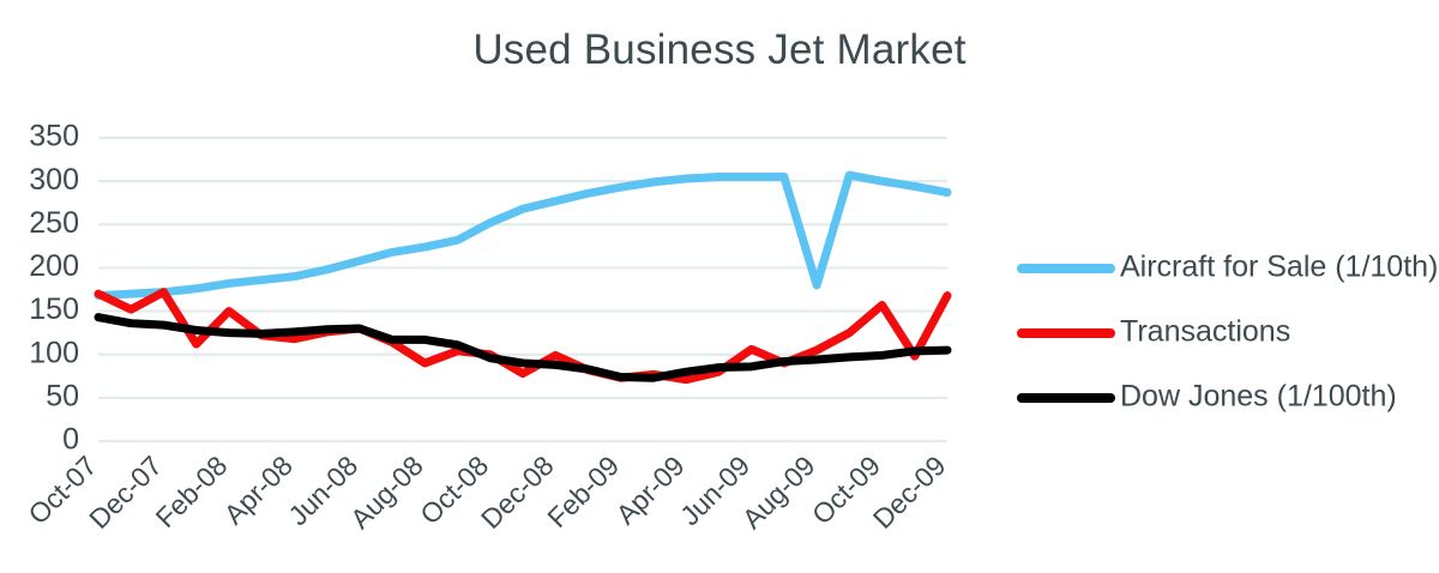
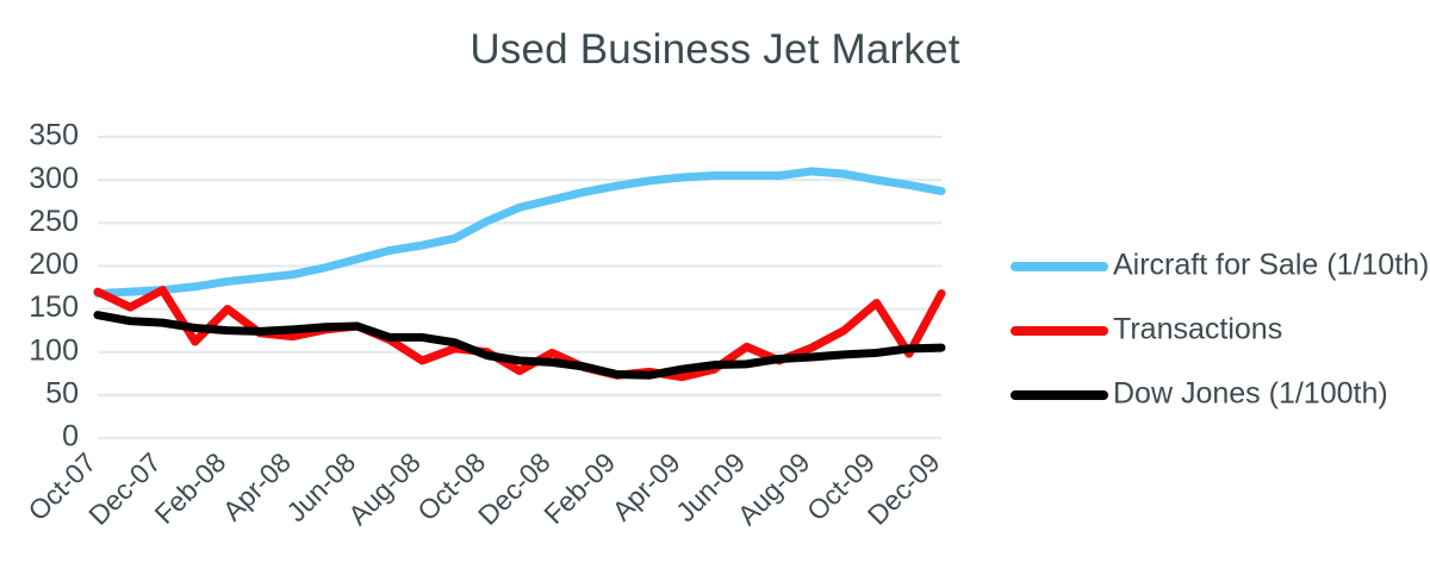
Aircraft for Sale (1/10th)/Aug-09: 180 -> 310
